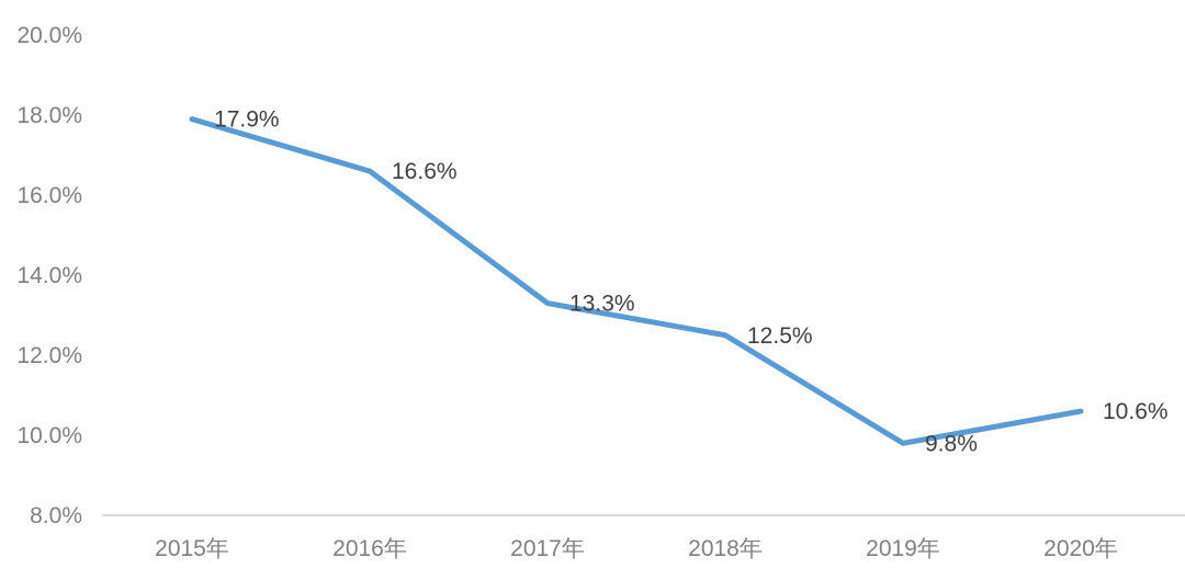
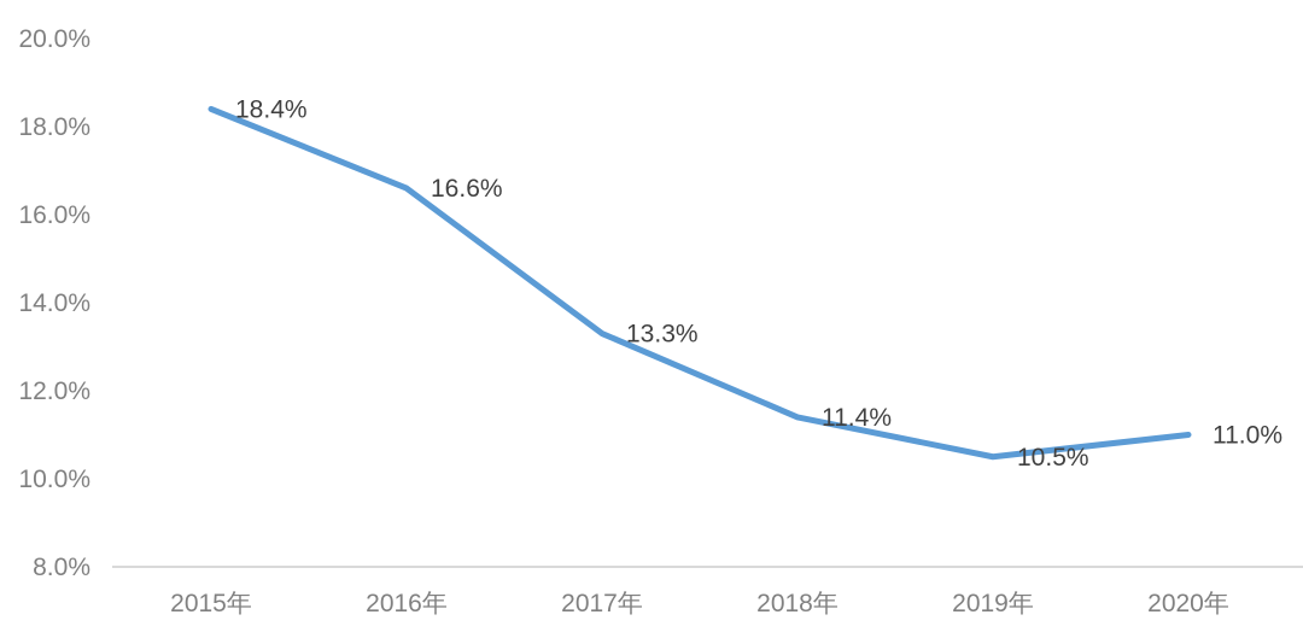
2015年: 17.9% -> 18.4%
2018年: 12.5% -> 11.4%
2019年: 9.8% -> 10.5%
2020年: 10.6% -> 11.0%
